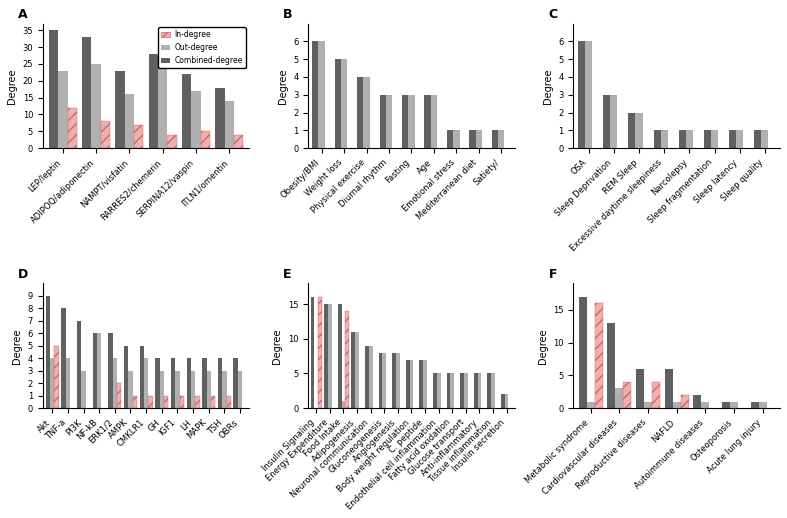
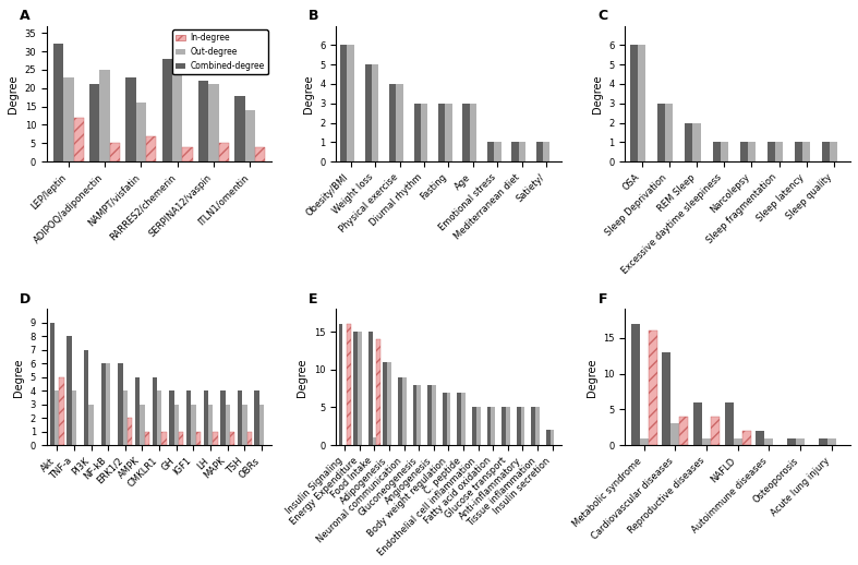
Combined-degree/LEP/leptin: 35 -> 32
Combined-degree/ADIPOQ/adiponectin: 33 -> 21
In-degree/ADIPOQ/adiponectin: 8 -> 5
Out-degree/SERPINA12/vaspin: 17 -> 21
